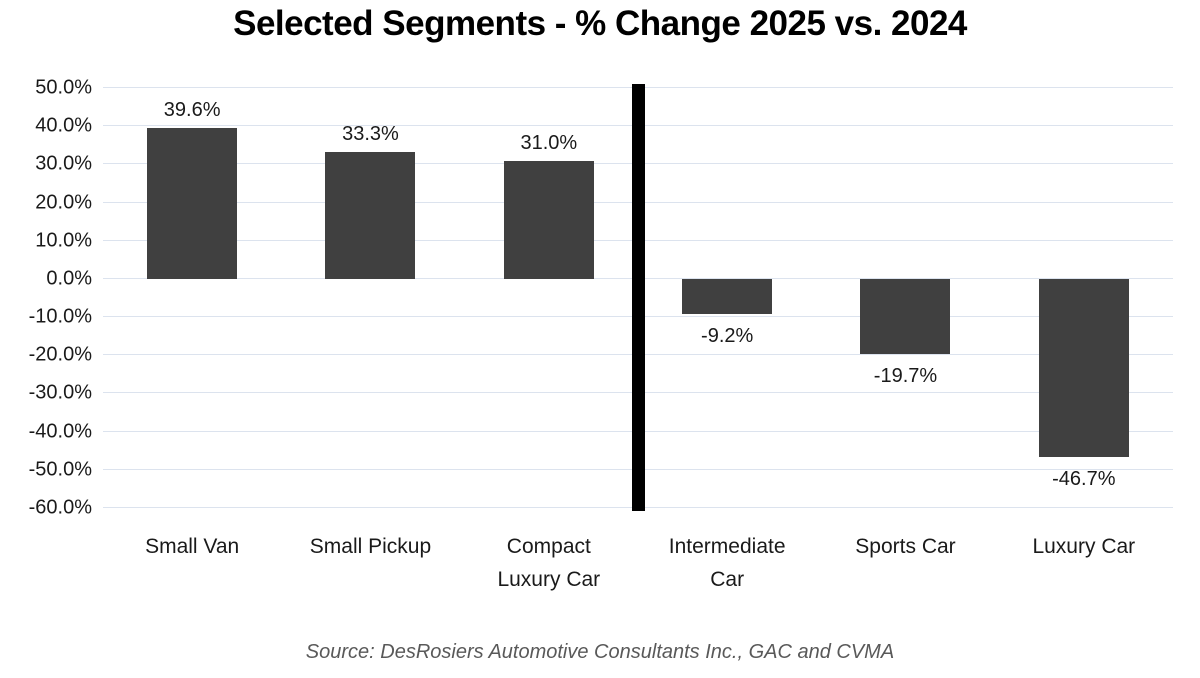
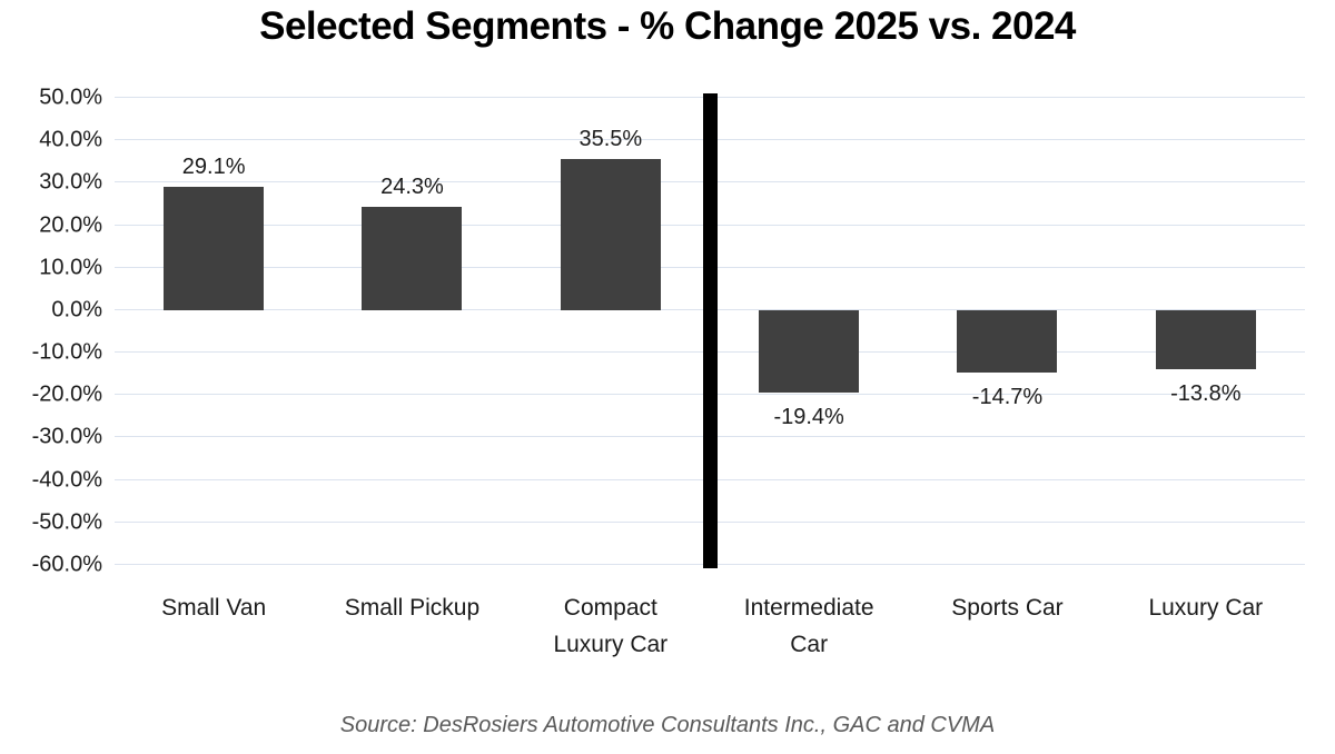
Small Van: 39.6% -> 29.1%
Small Pickup: 33.3% -> 24.3%
Compact Luxury Car: 31.0% -> 35.5%
Intermediate Car: -9.2% -> -19.4%
Sports Car: -19.7% -> -14.7%
Luxury Car: -46.7% -> -13.8%
